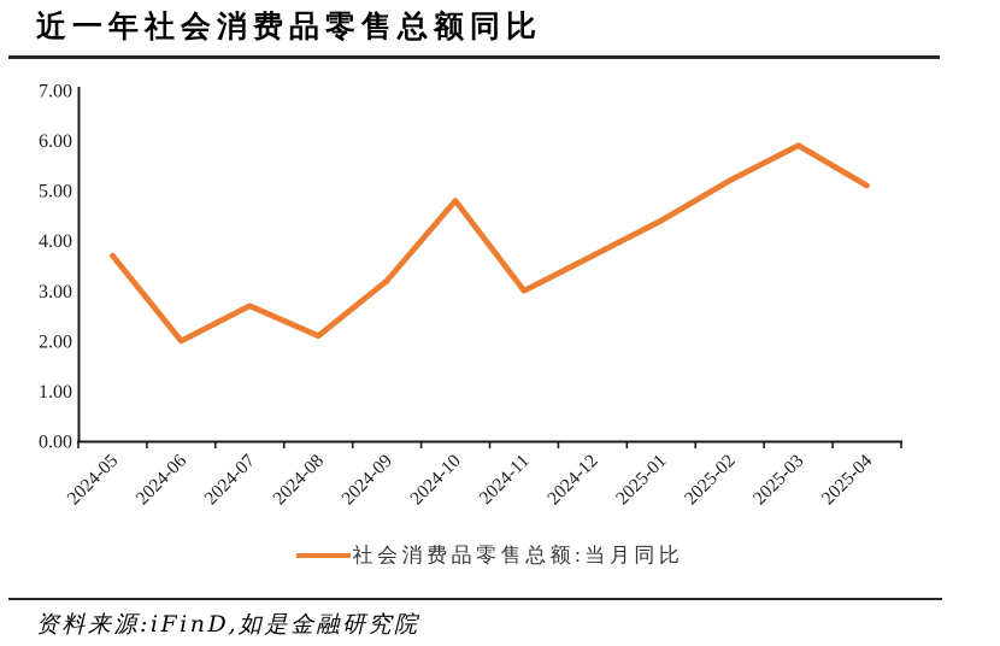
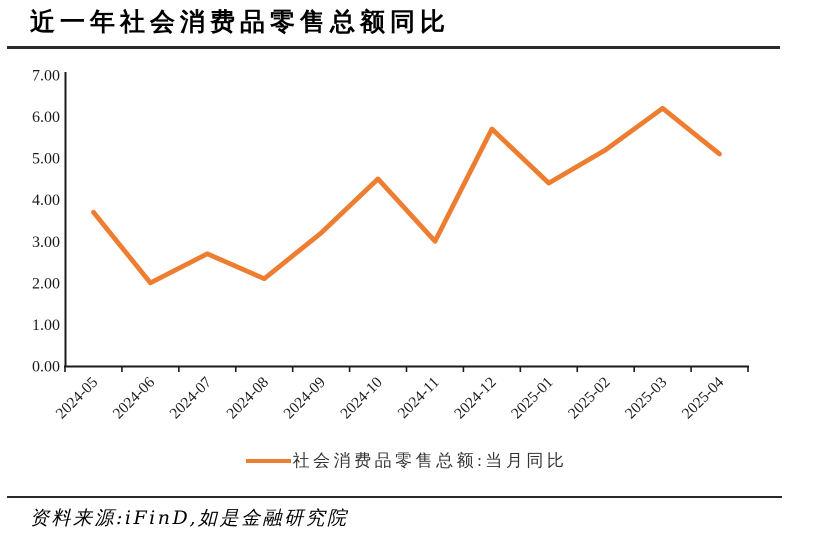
2024-10: 4.8 -> 4.5
2024-12: 3.7 -> 5.7
2025-03: 5.9 -> 6.2
